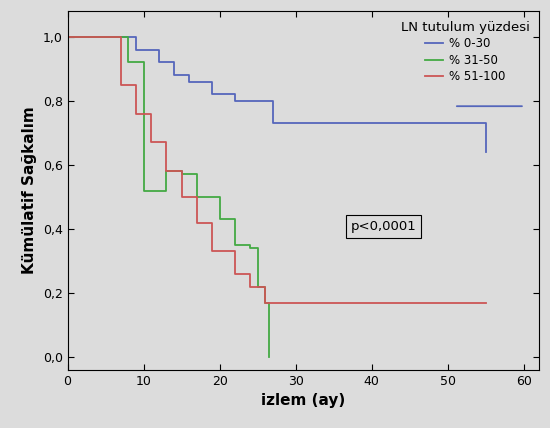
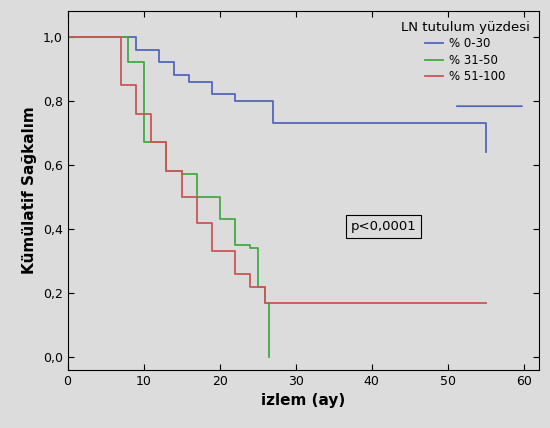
% 31-50/10: 0,52 -> 0,67
